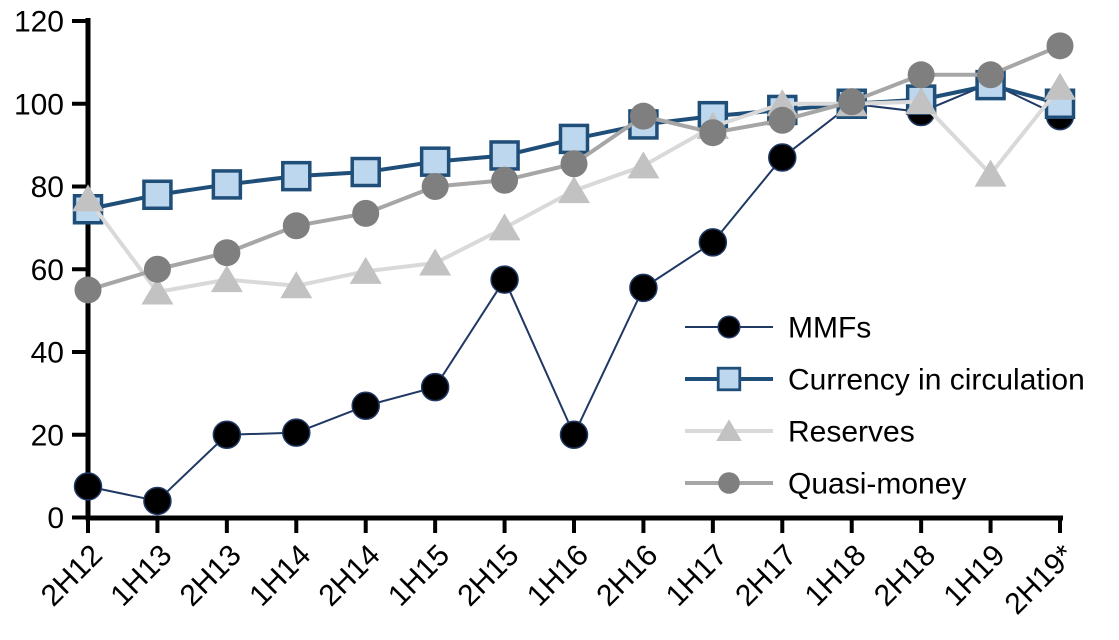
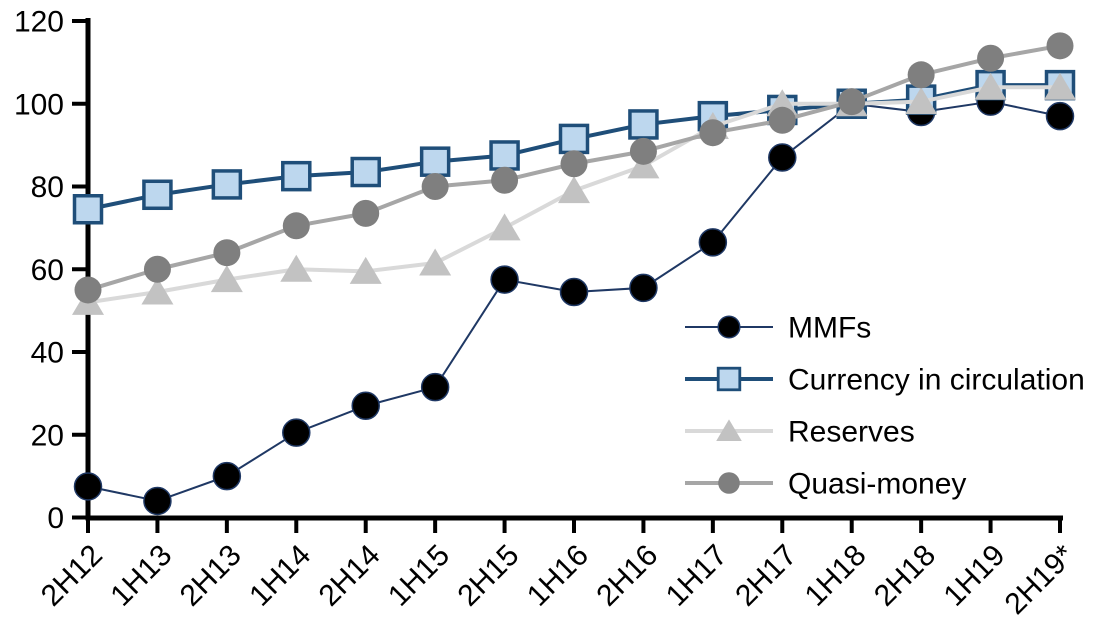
Reserves/2H12: 77 -> 52
MMFs/2H13: 20 -> 10
Reserves/1H14: 56 -> 60
MMFs/1H16: 20 -> 54
Quasi-money/2H16: 97 -> 88
MMFs/1H19: 105 -> 100
Reserves/1H19: 83 -> 104
Quasi-money/1H19: 107 -> 111
Currency in circulation/2H19*: 100 -> 104
